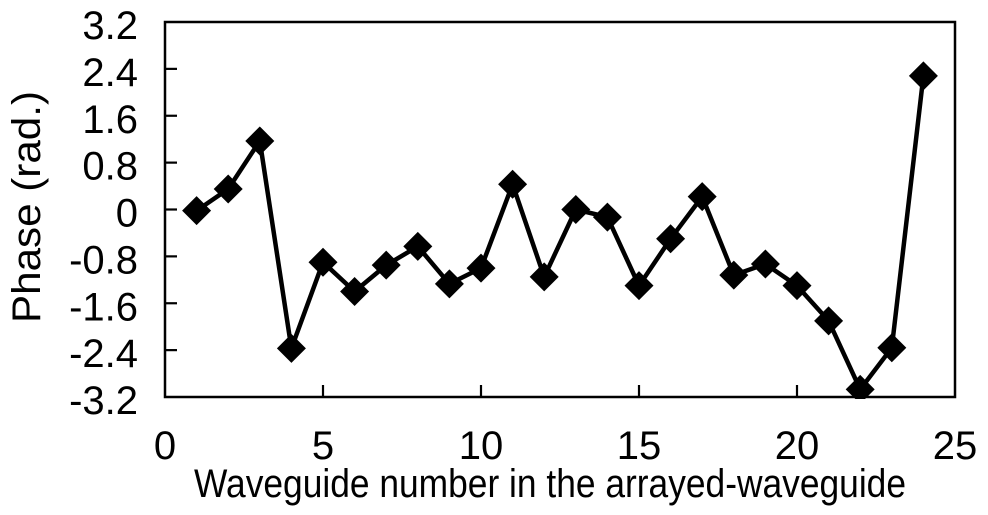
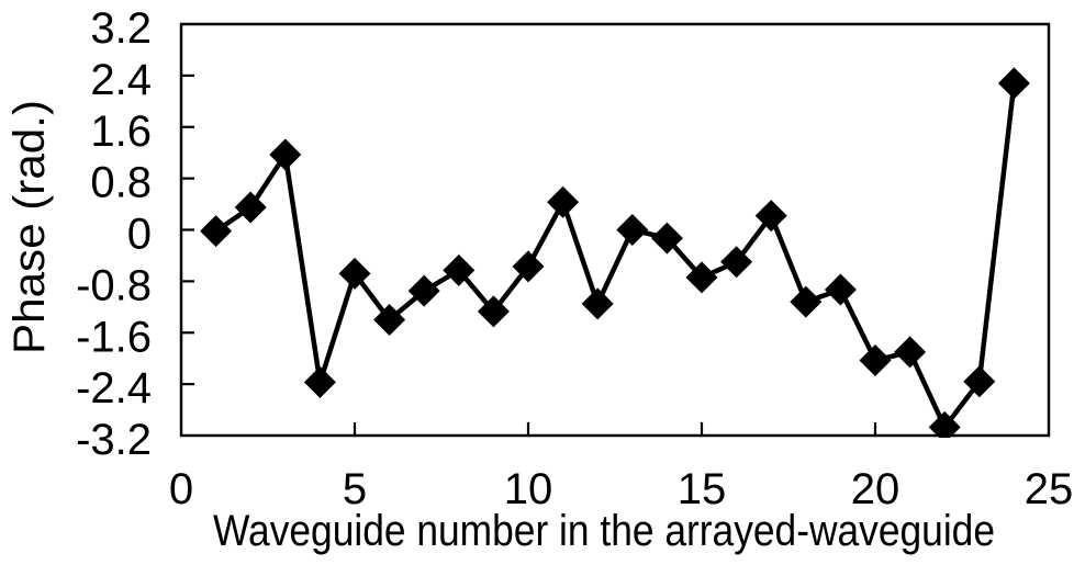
5: -0.9 -> -0.7
10: -1.0 -> -0.6
15: -1.3 -> -0.7
20: -1.3 -> -2.0
